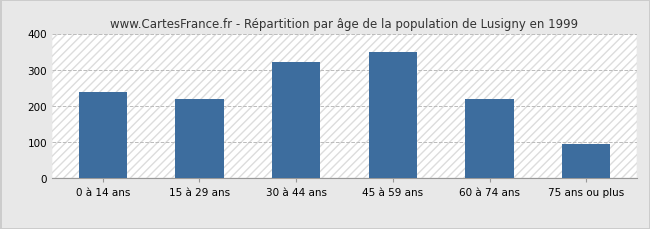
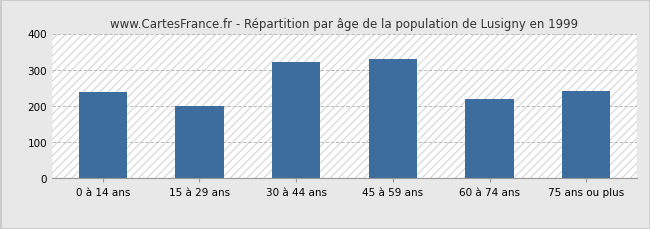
15 à 29 ans: 218 -> 200
45 à 59 ans: 348 -> 330
75 ans ou plus: 95 -> 240
